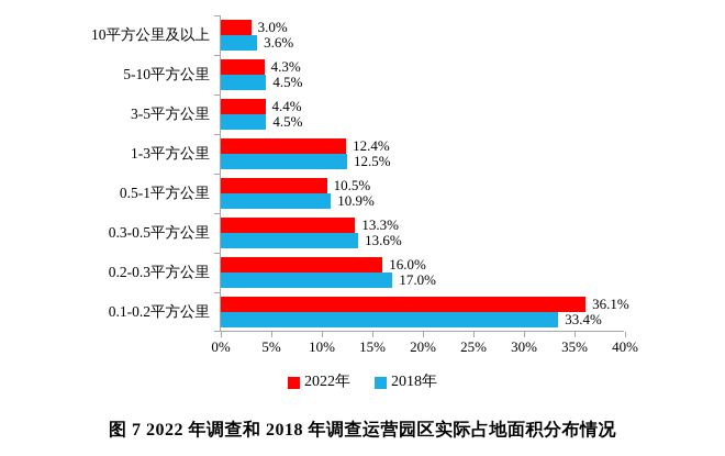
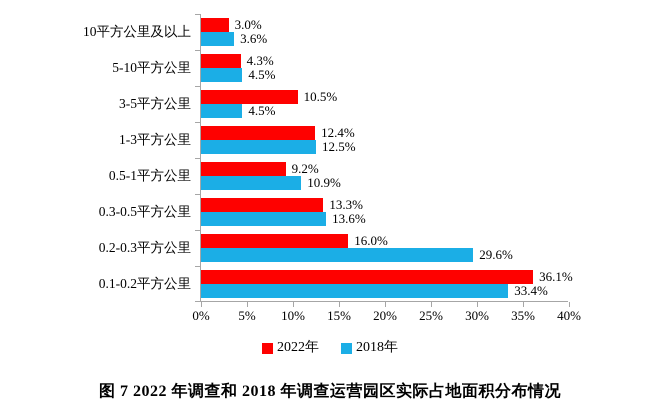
2022年/3-5平方公里: 4.4% -> 10.5%
2022年/0.5-1平方公里: 10.5% -> 9.2%
2018年/0.2-0.3平方公里: 17.0% -> 29.6%
